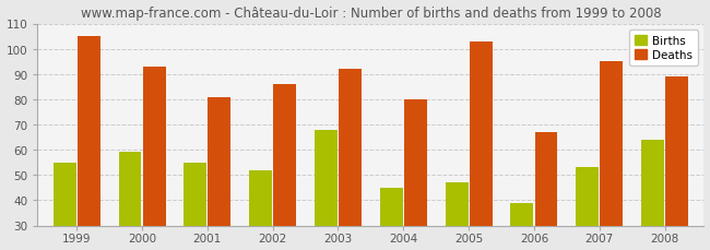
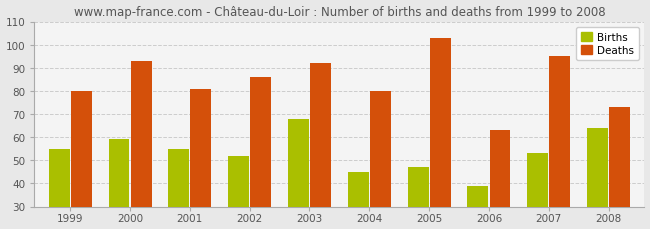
Deaths/1999: 105 -> 80
Deaths/2006: 67 -> 63
Deaths/2008: 89 -> 73
